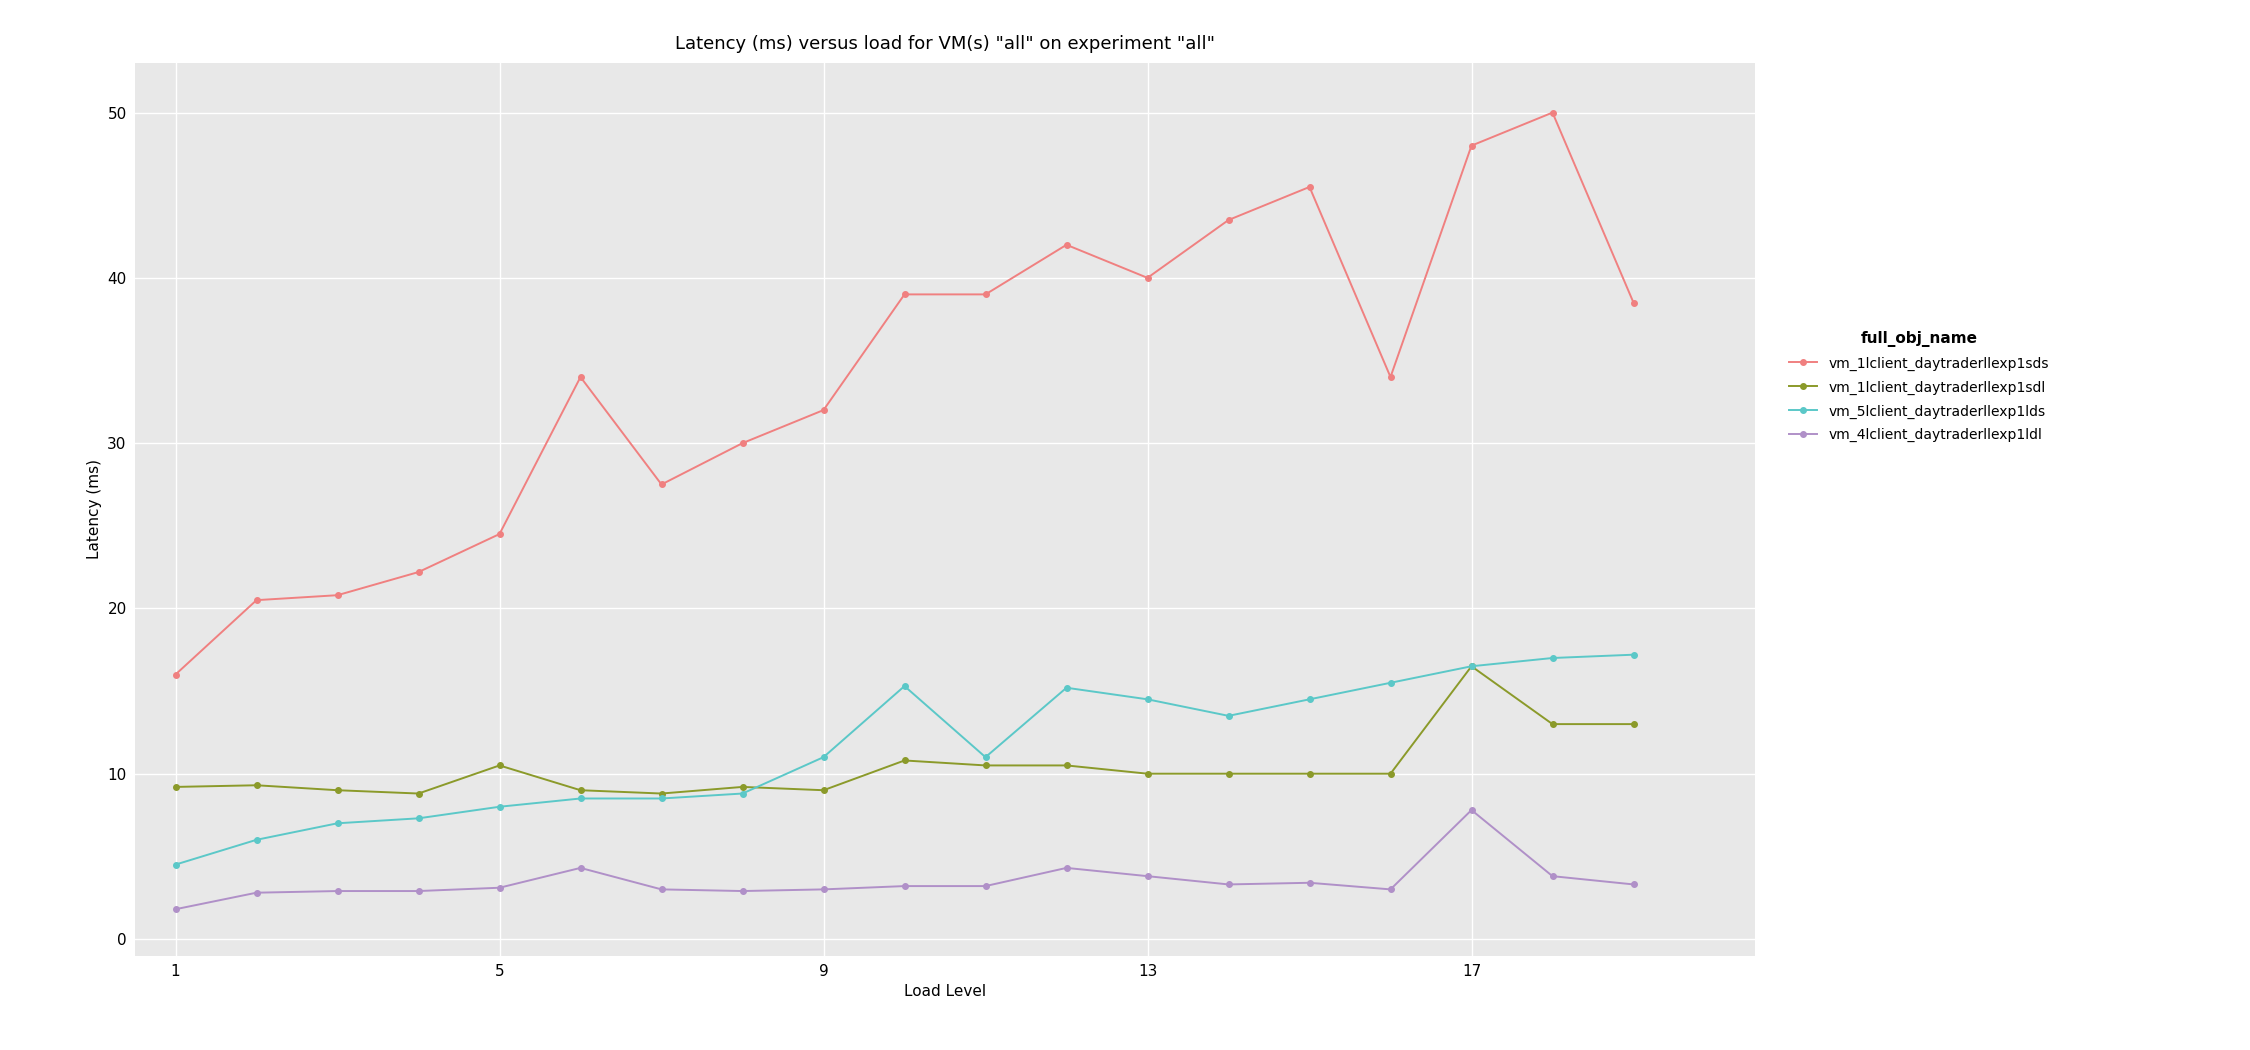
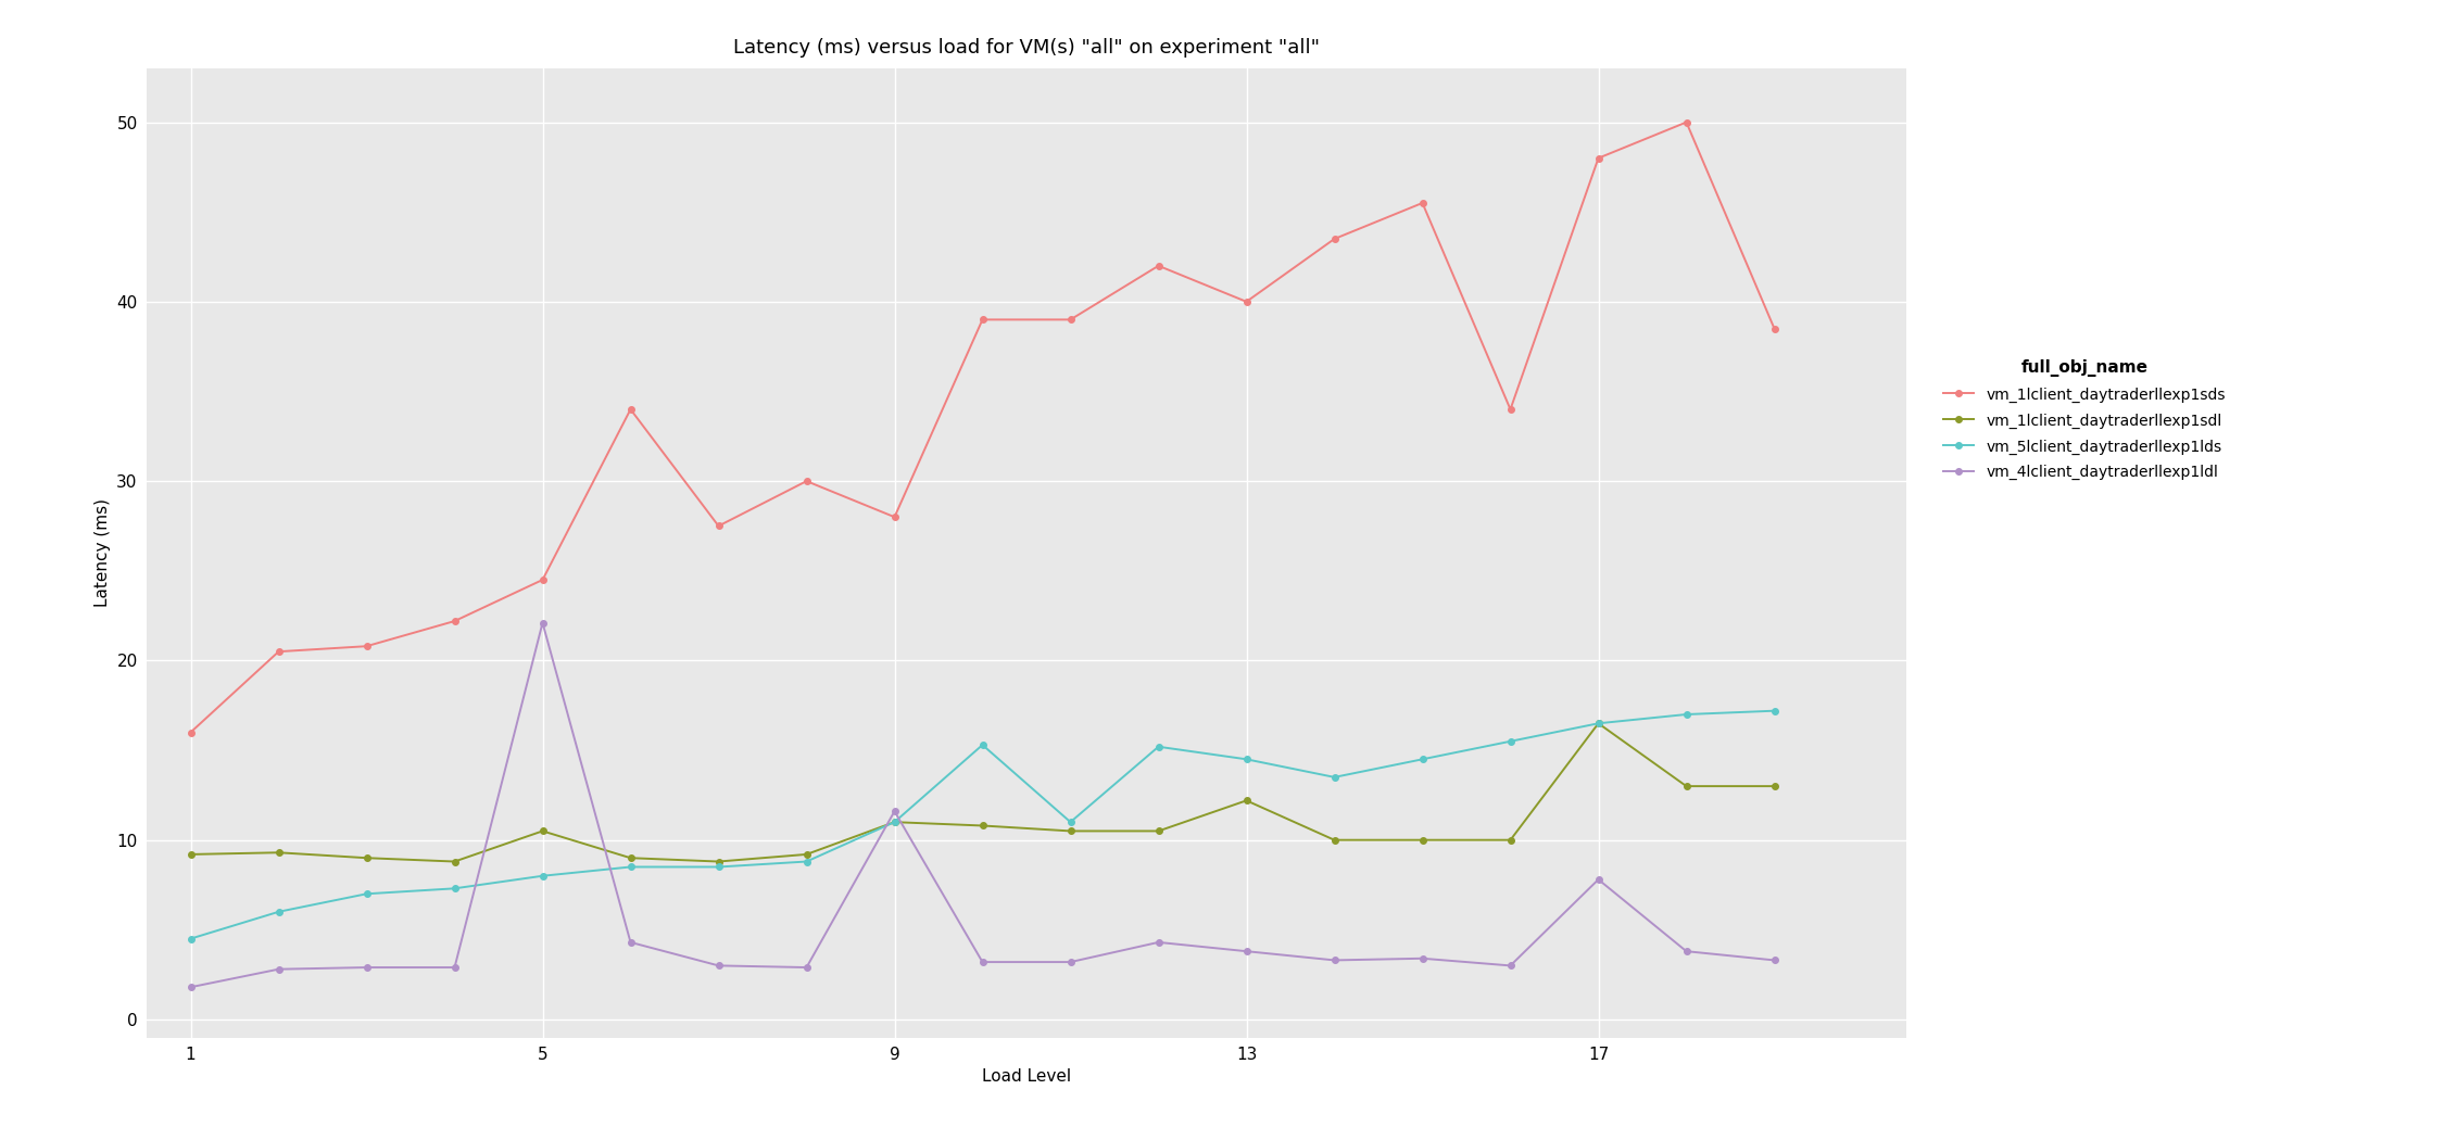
vm_4lclient_daytraderllexp1ldl/5: 3.1 -> 22.1
vm_1lclient_daytraderllexp1sds/9: 32.0 -> 28.0
vm_1lclient_daytraderllexp1sdl/9: 9.0 -> 11.0
vm_4lclient_daytraderllexp1ldl/9: 3.0 -> 11.6
vm_1lclient_daytraderllexp1sdl/13: 10.0 -> 12.2
